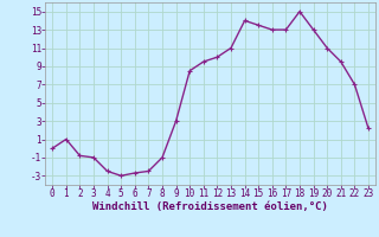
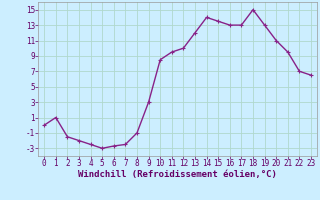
2: -0.8 -> -1.5
3: -1.0 -> -2.0
13: 11.0 -> 12.0
23: 2.2 -> 6.5
